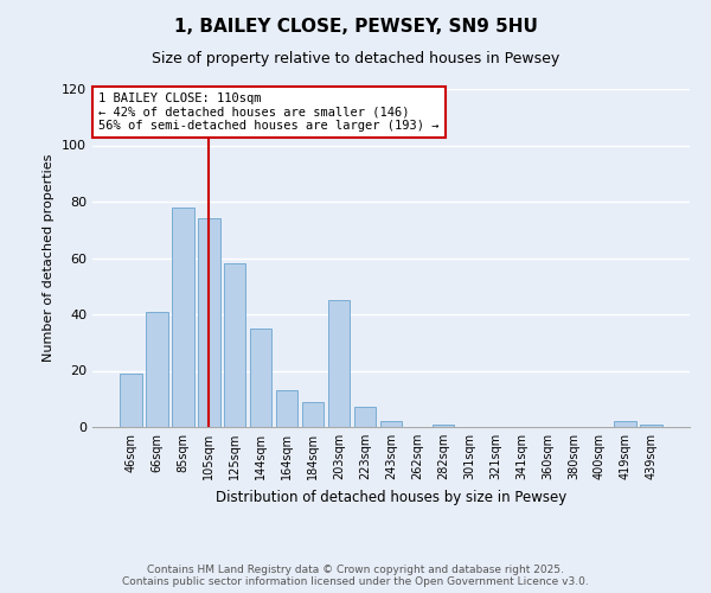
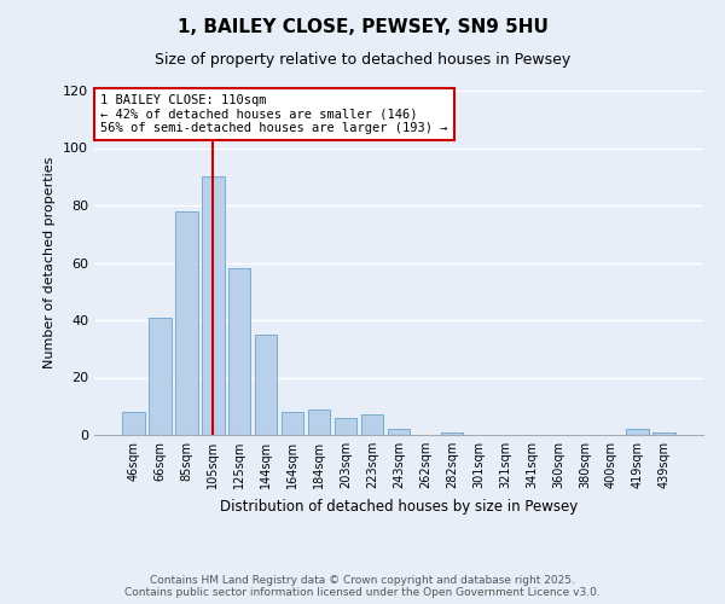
46sqm: 19 -> 8
105sqm: 74 -> 90
164sqm: 13 -> 8
203sqm: 45 -> 6
